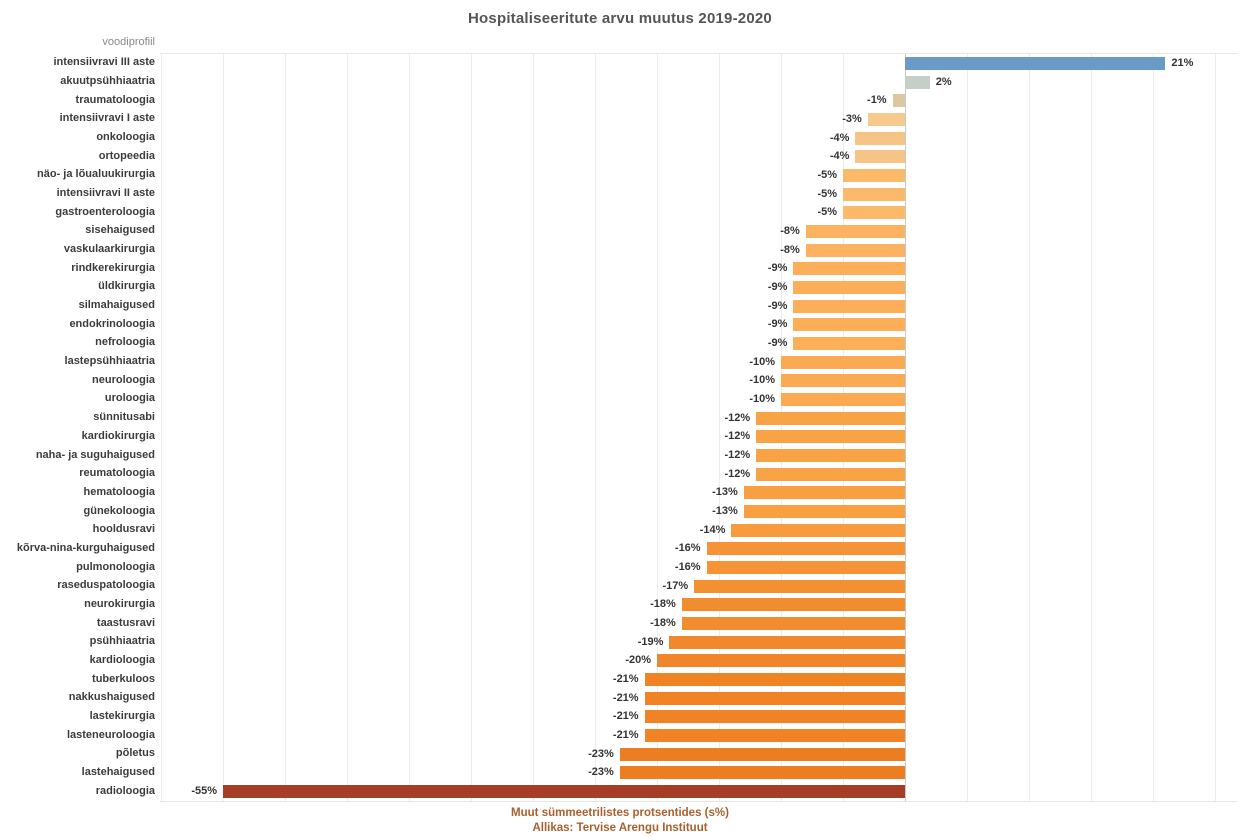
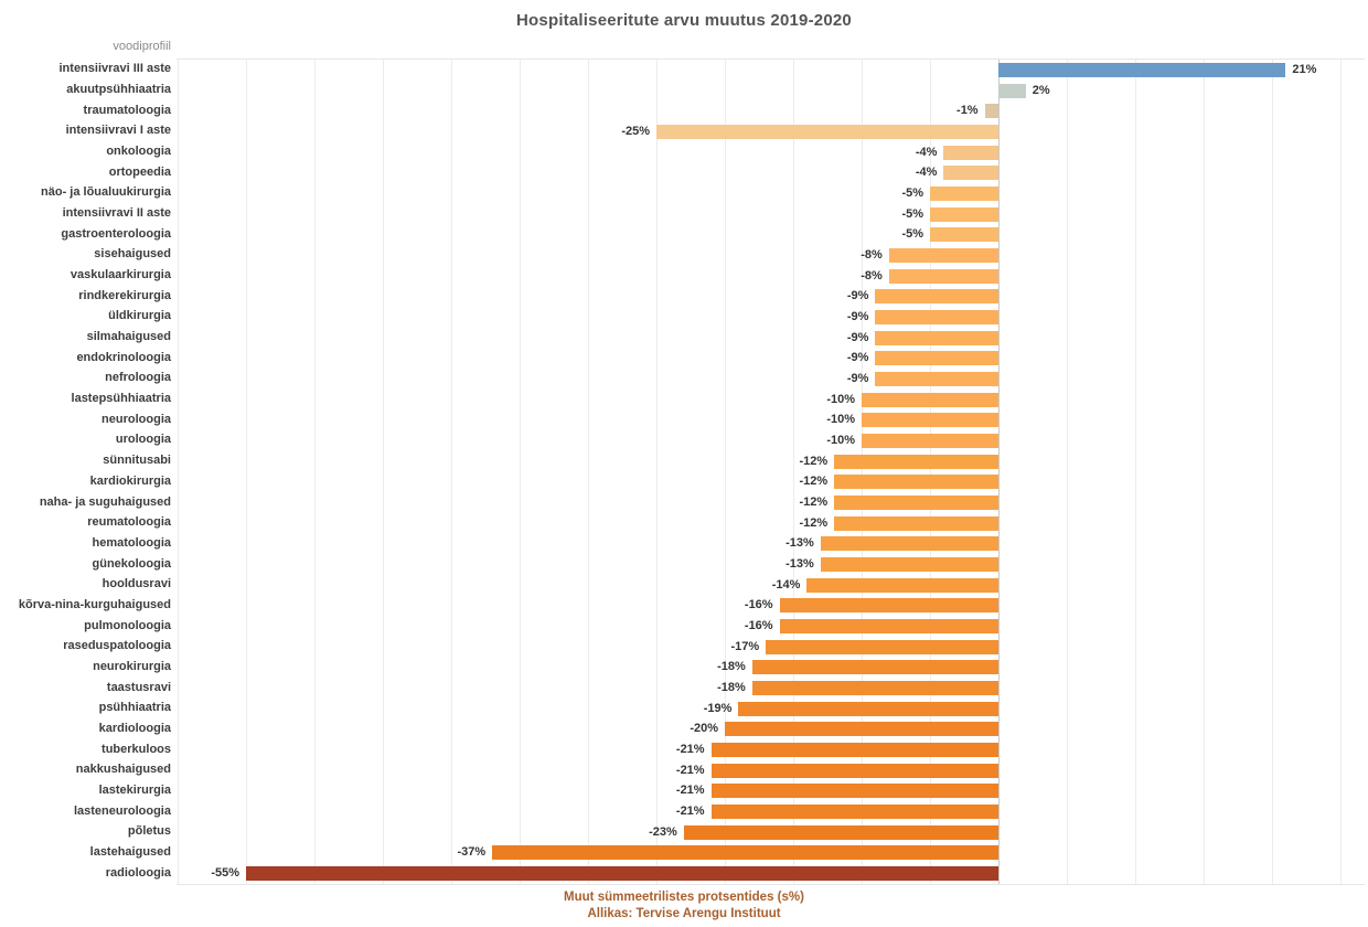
intensiivravi I aste: -3% -> -25%
lastehaigused: -23% -> -37%
